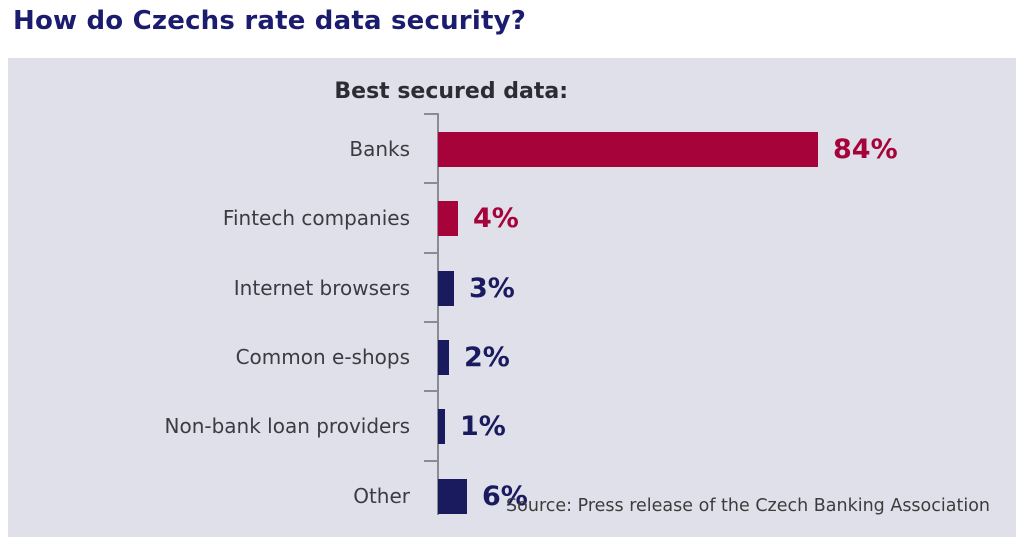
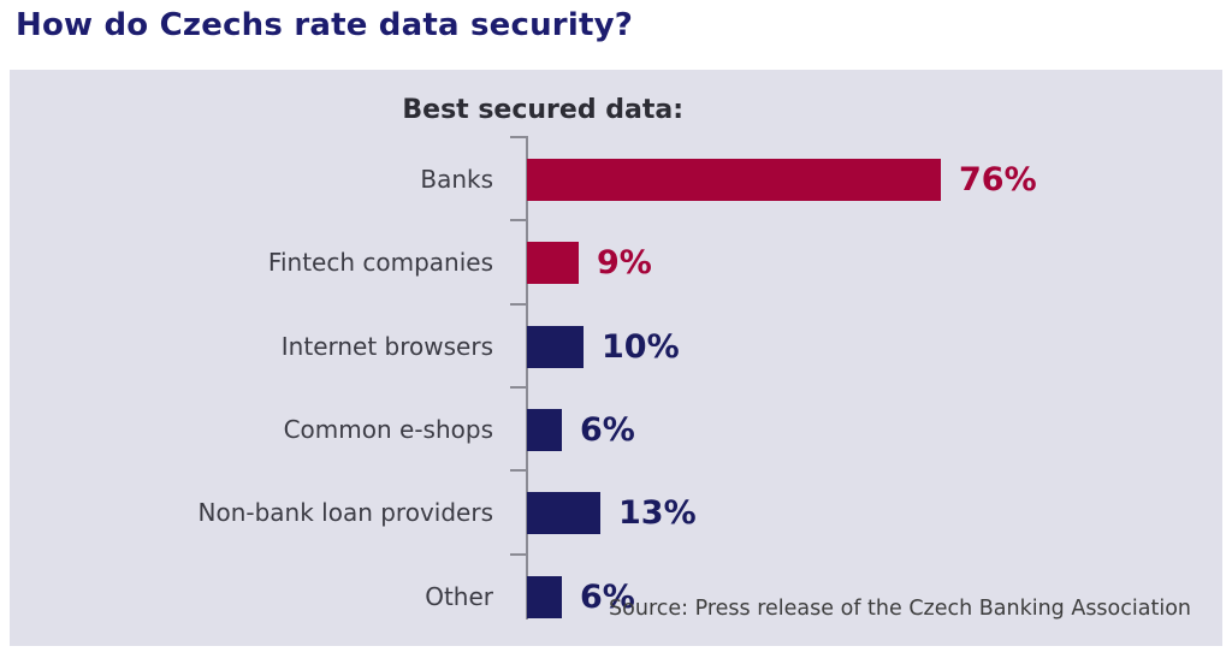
Banks: 84% -> 76%
Fintech companies: 4% -> 9%
Internet browsers: 3% -> 10%
Common e-shops: 2% -> 6%
Non-bank loan providers: 1% -> 13%
